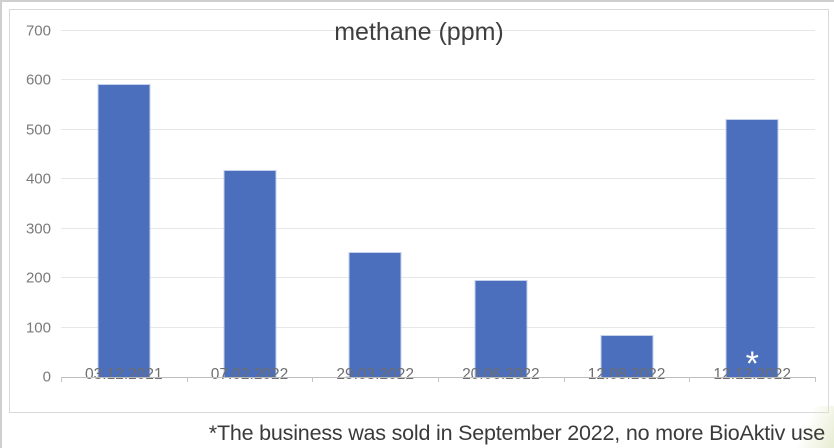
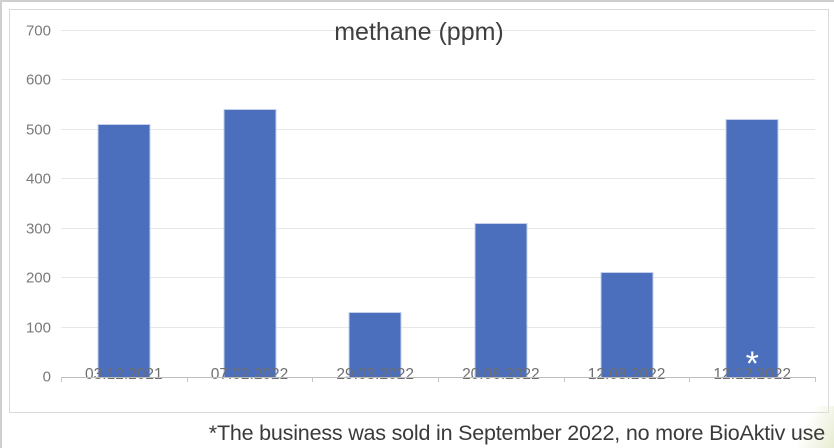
03.12.2021: 590 -> 510
07.02.2022: 420 -> 540
29.03.2022: 250 -> 130
20.06.2022: 200 -> 310
12.08.2022: 80 -> 210
